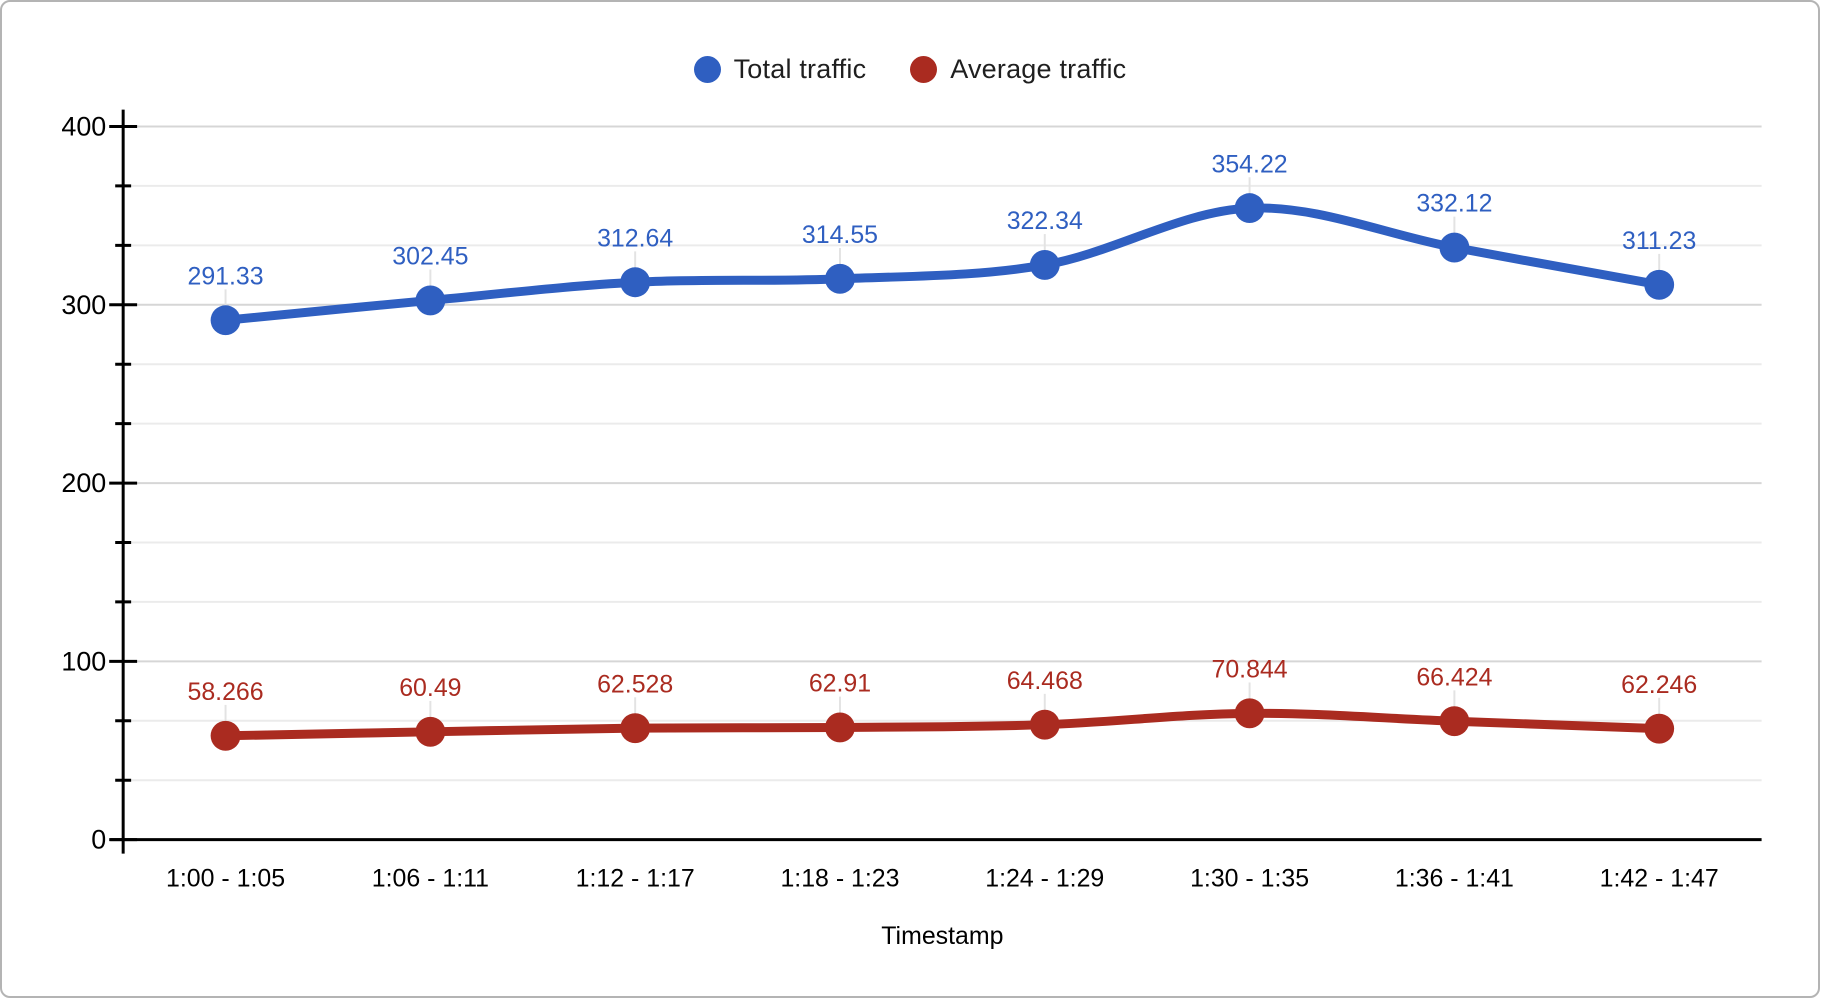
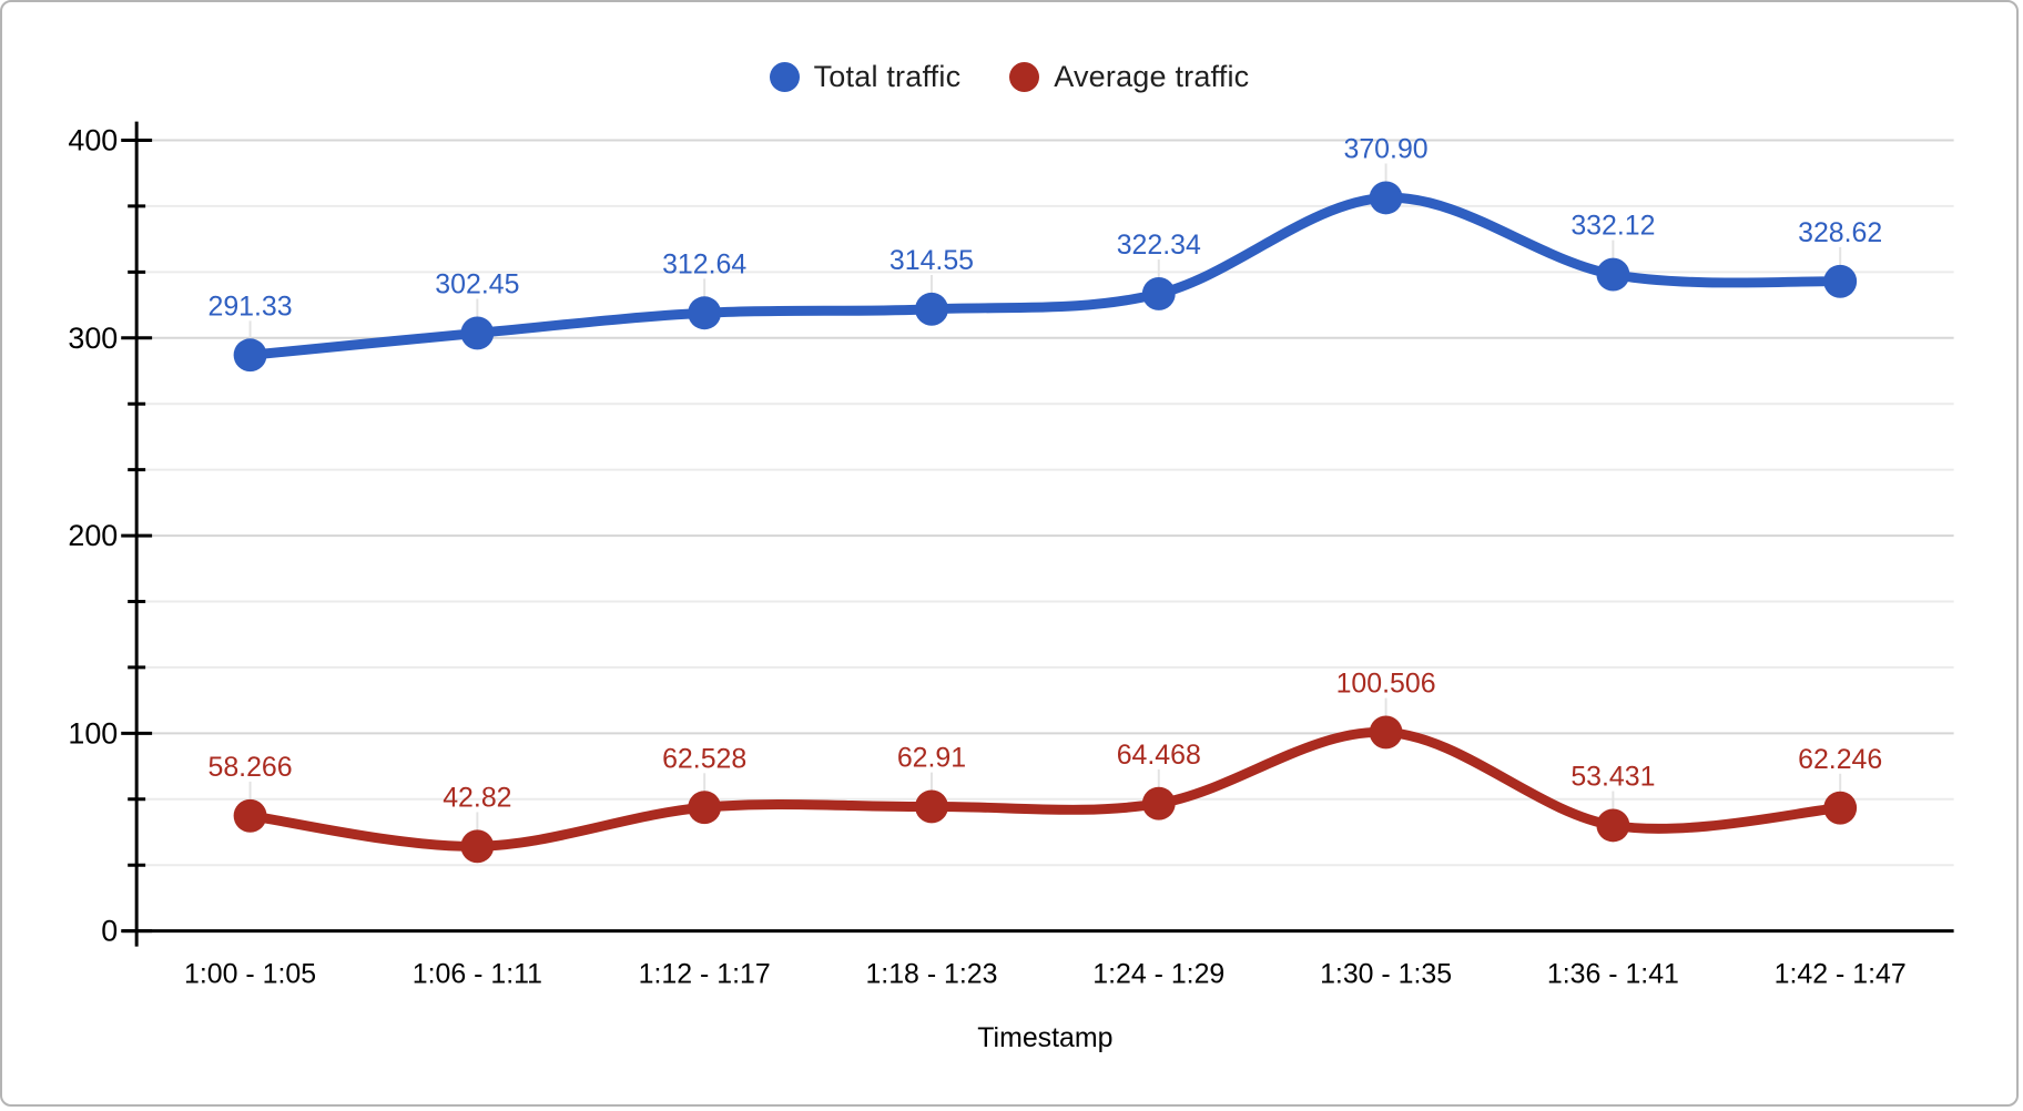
Average traffic/1:06 - 1:11: 60.49 -> 42.82
Total traffic/1:30 - 1:35: 354.22 -> 370.90
Average traffic/1:30 - 1:35: 70.844 -> 100.506
Average traffic/1:36 - 1:41: 66.424 -> 53.431
Total traffic/1:42 - 1:47: 311.23 -> 328.62
